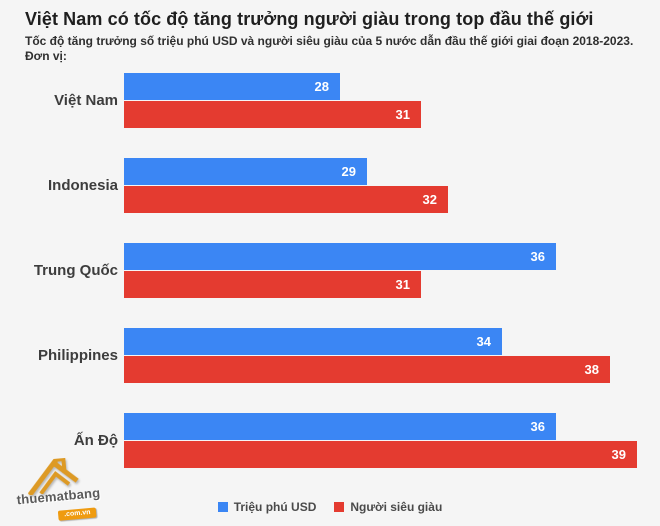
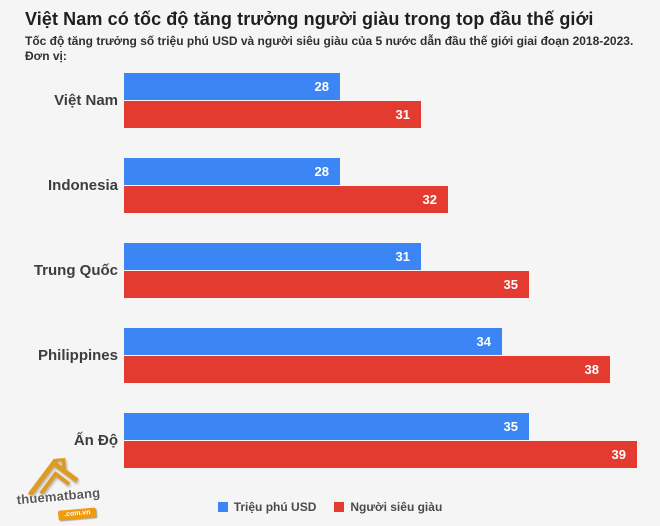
Triệu phú USD/Indonesia: 29 -> 28
Triệu phú USD/Trung Quốc: 36 -> 31
Người siêu giàu/Trung Quốc: 31 -> 35
Triệu phú USD/Ấn Độ: 36 -> 35
